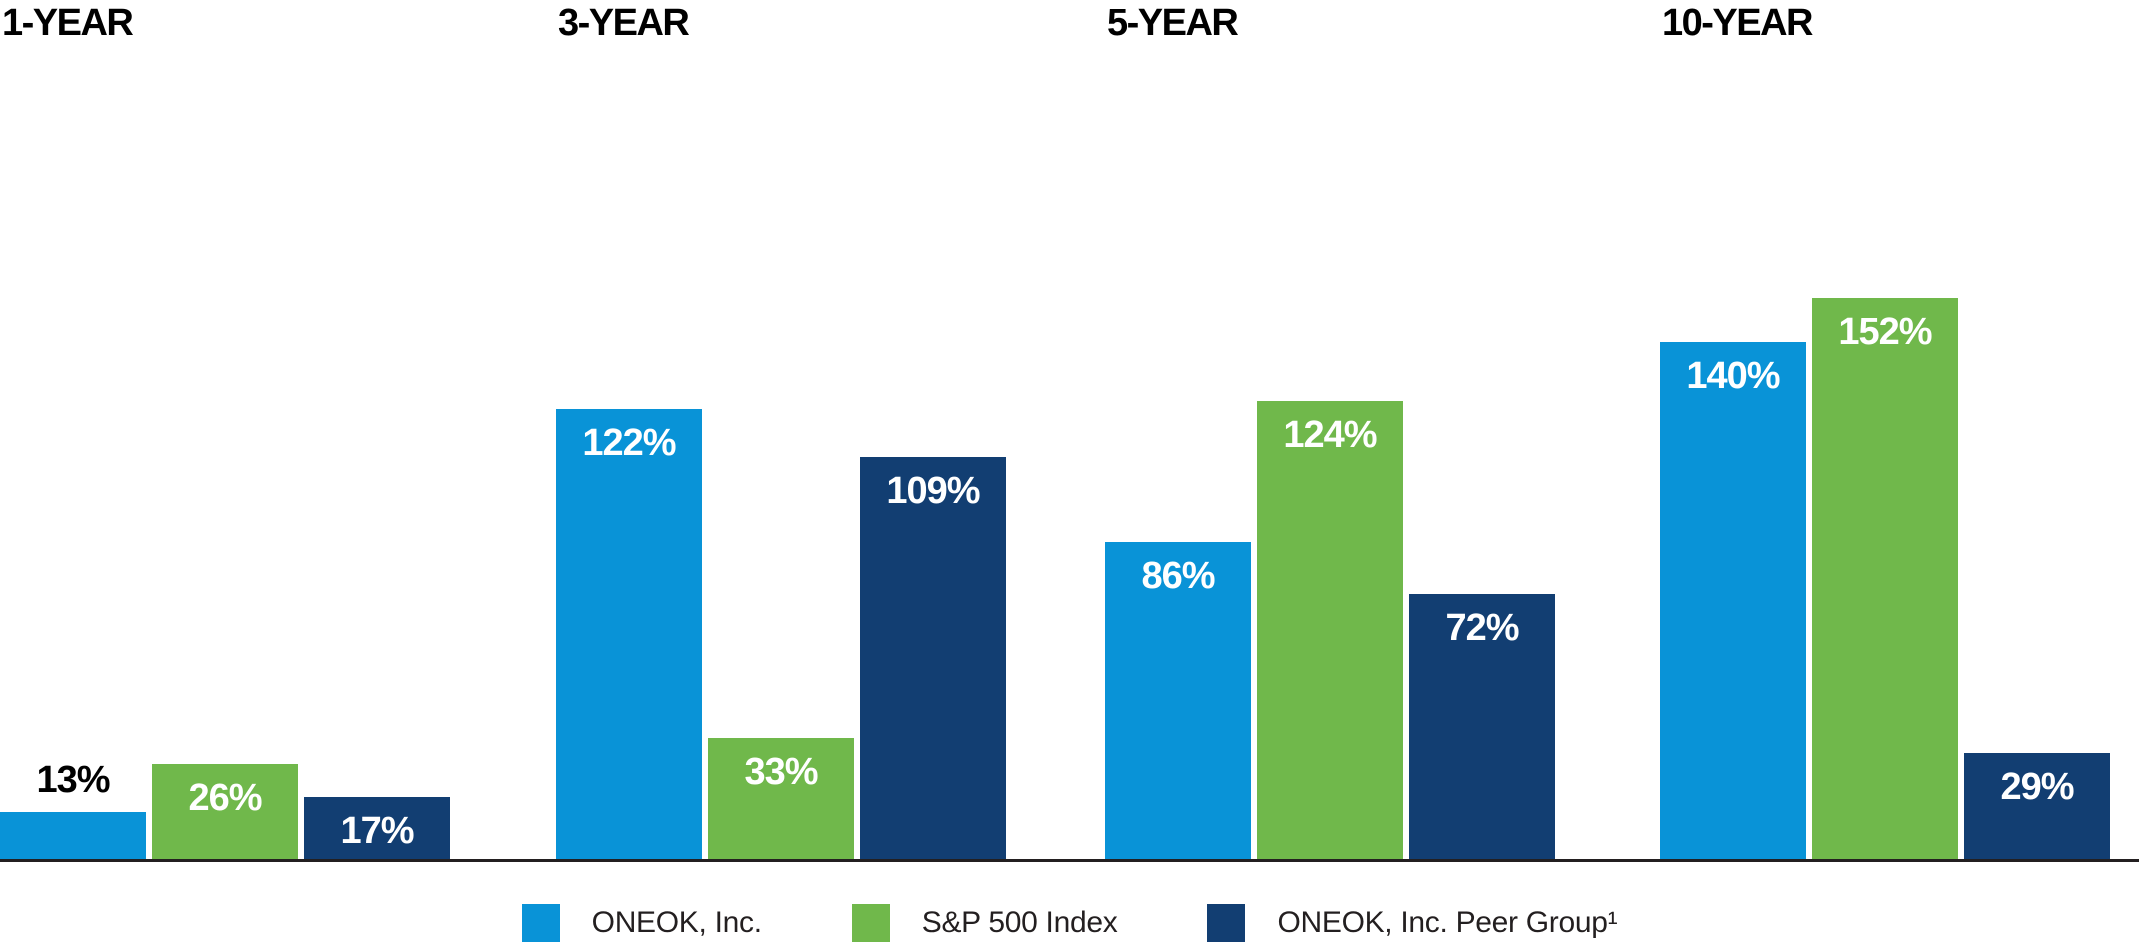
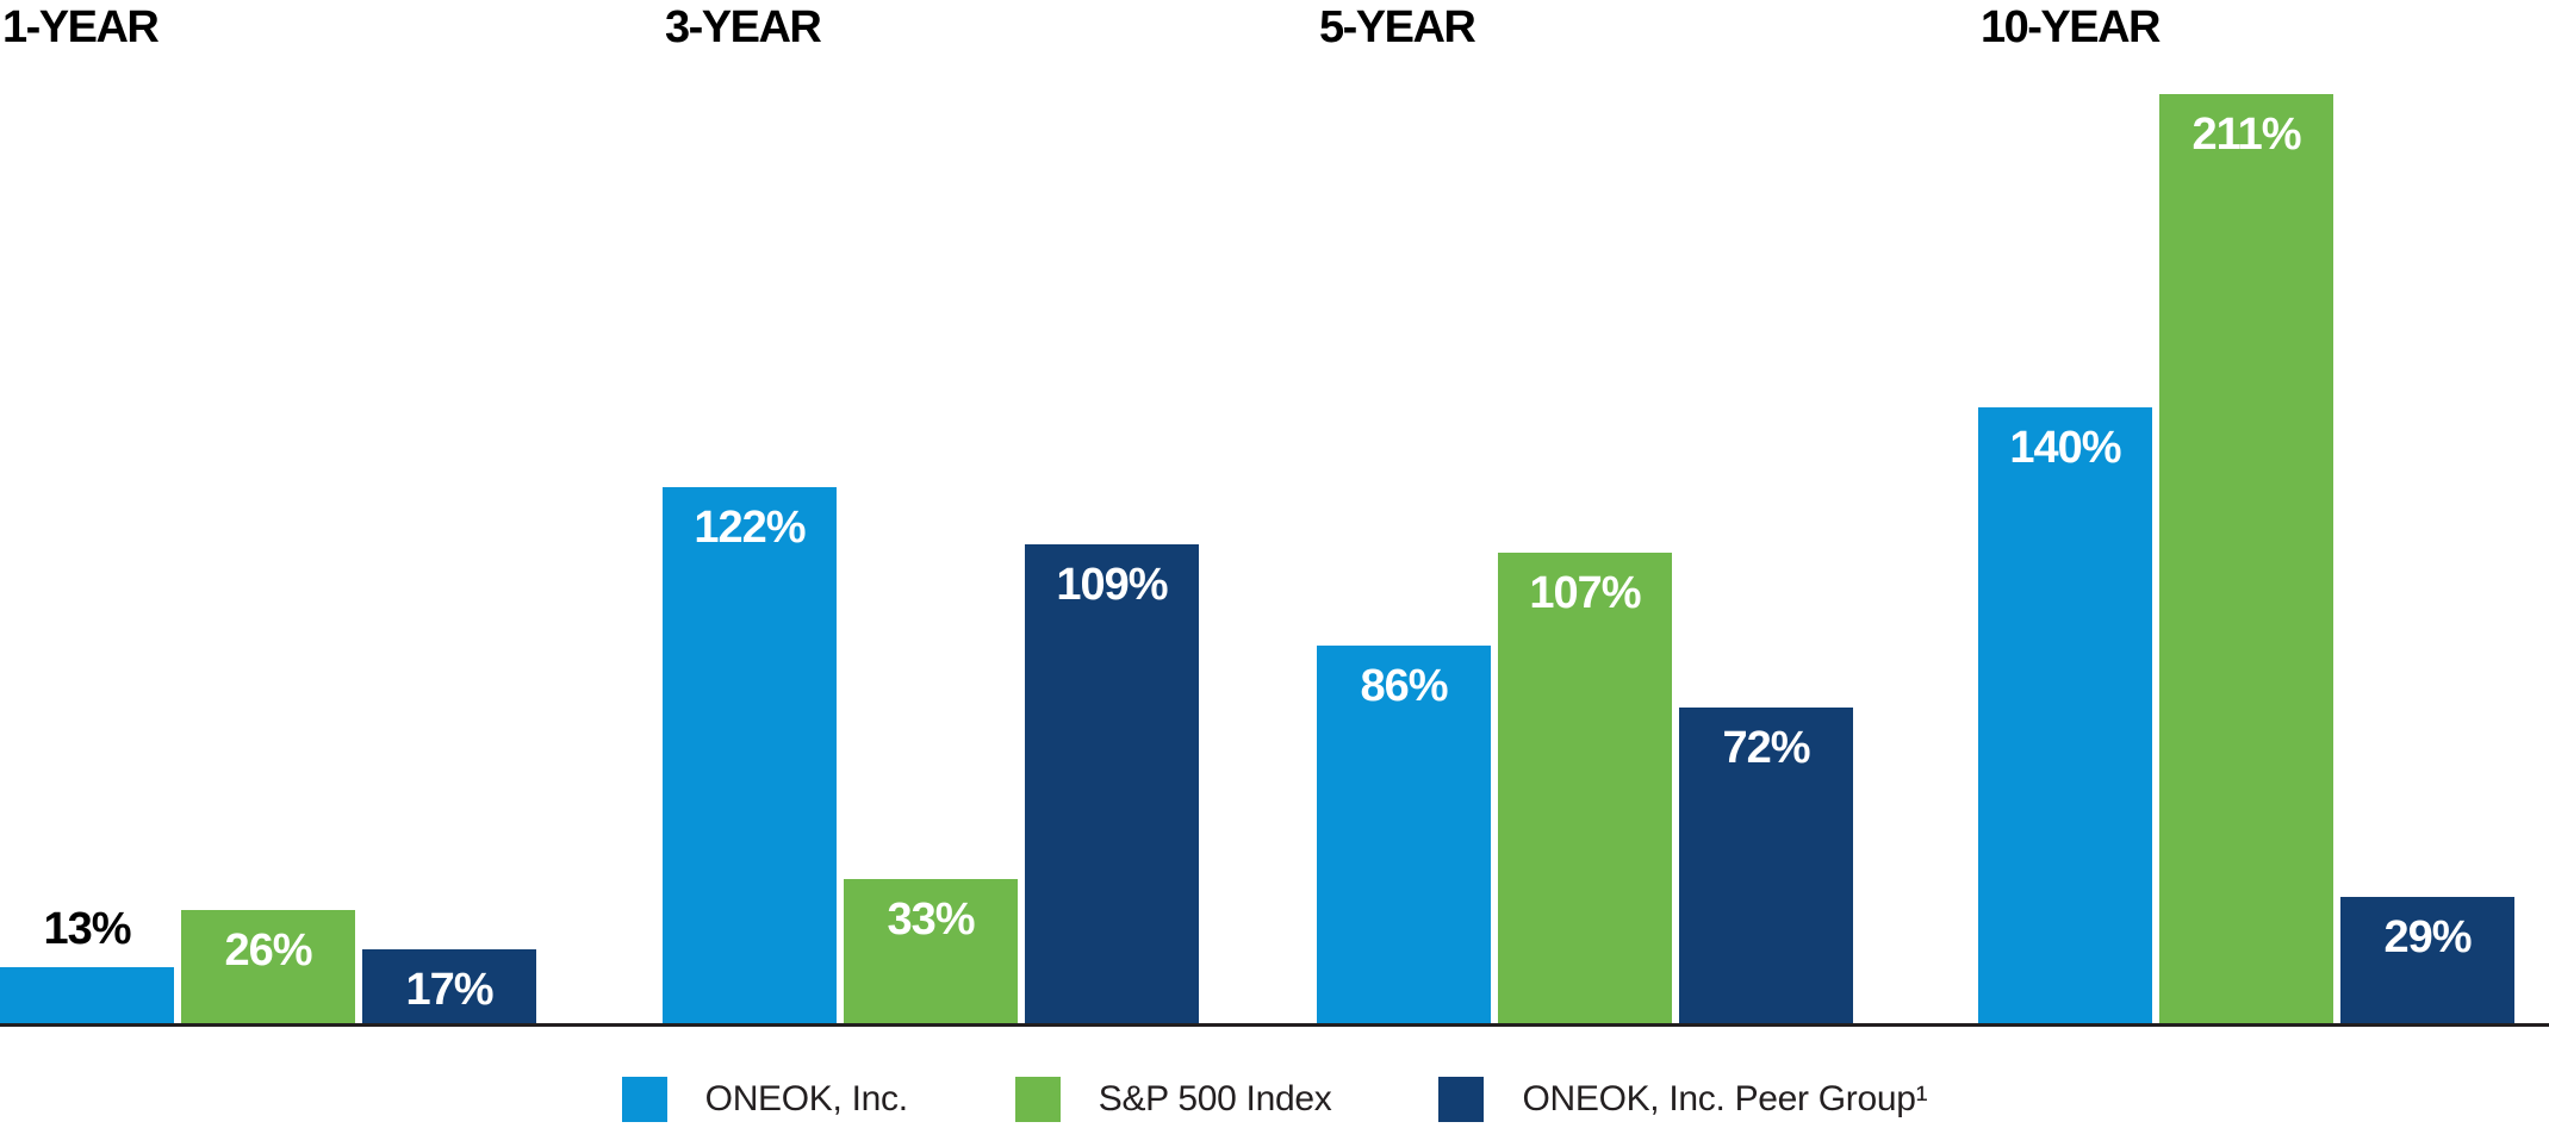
S&P 500 Index/5-YEAR: 124% -> 107%
S&P 500 Index/10-YEAR: 152% -> 211%
